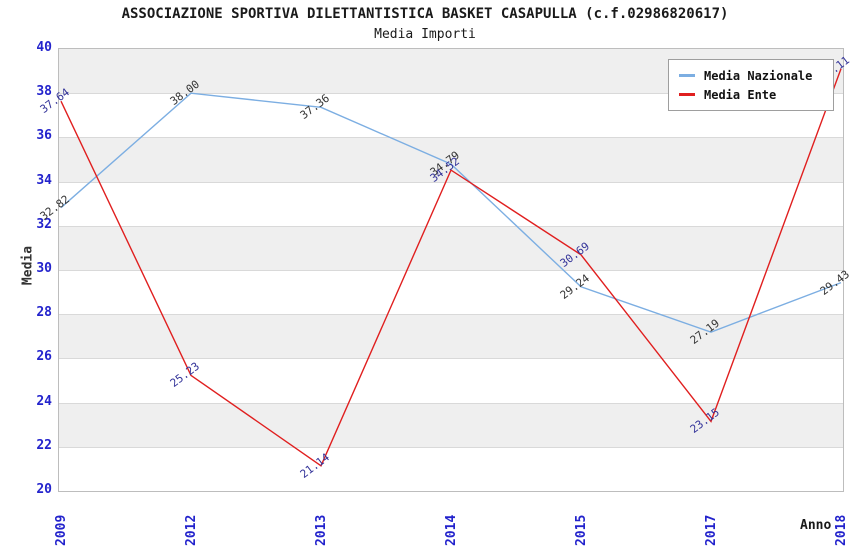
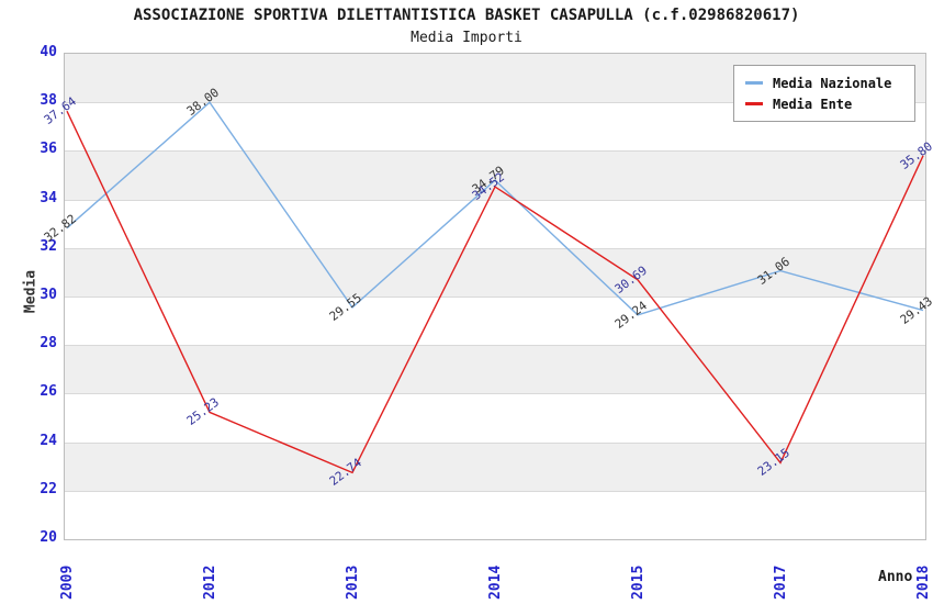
Media Nazionale/2013: 37.36 -> 29.55
Media Ente/2013: 21.14 -> 22.74
Media Nazionale/2017: 27.19 -> 31.06
Media Ente/2018: 39.11 -> 35.80
